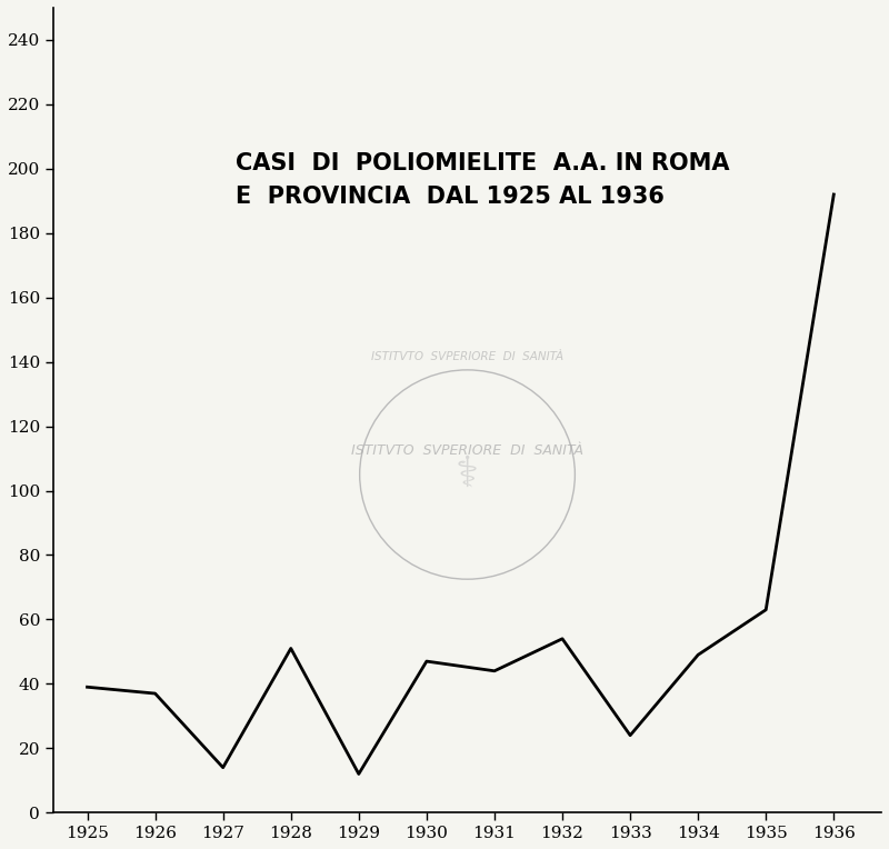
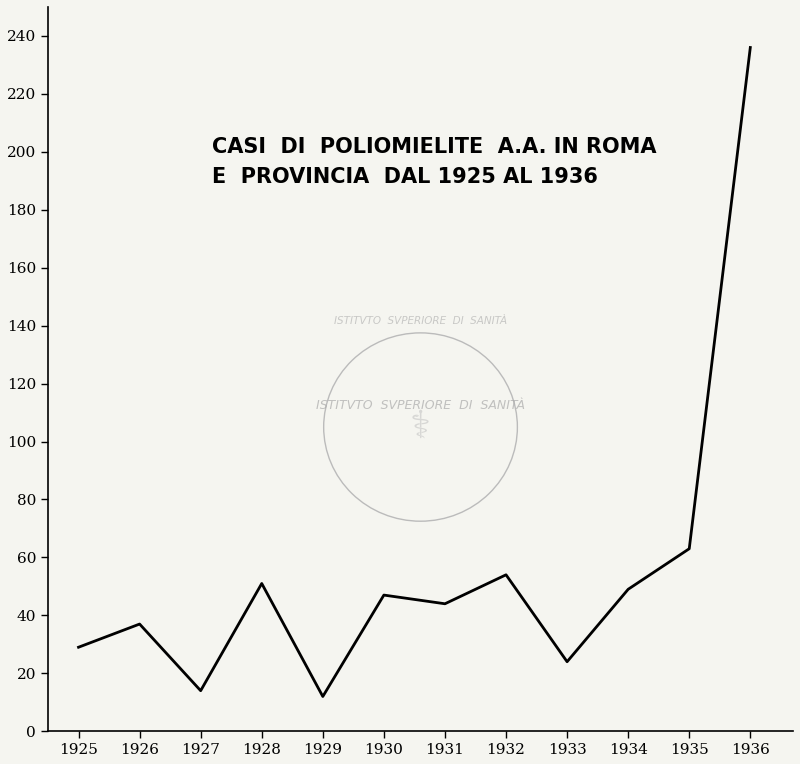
1925: 39 -> 29
1936: 192 -> 236
